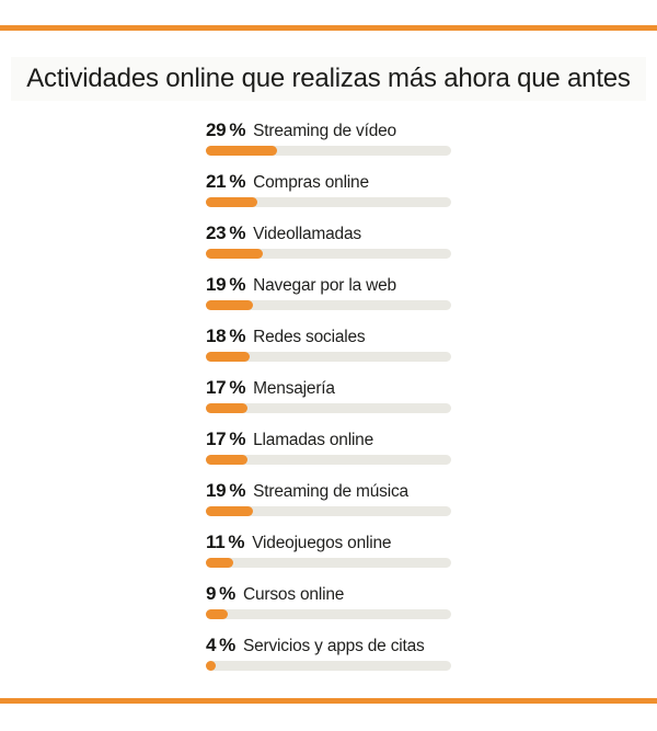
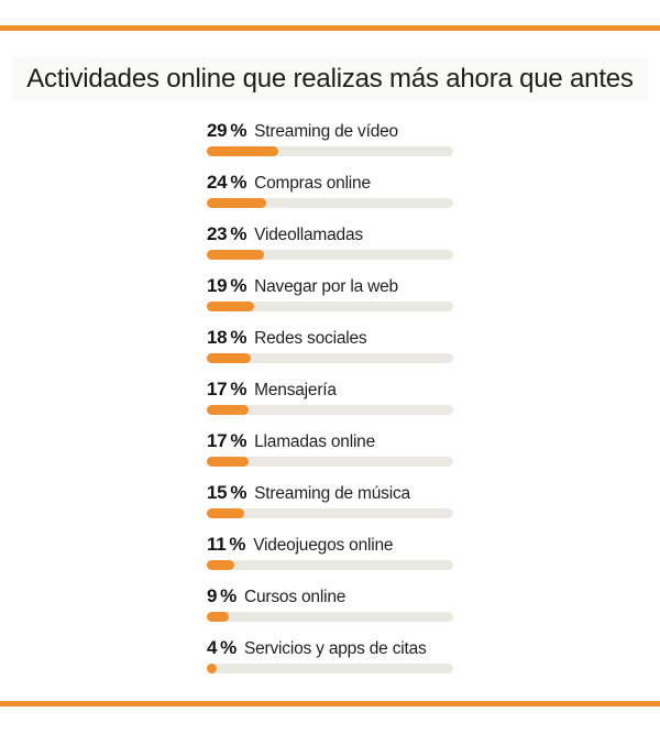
Compras online: 21 -> 24
Streaming de música: 19 -> 15
